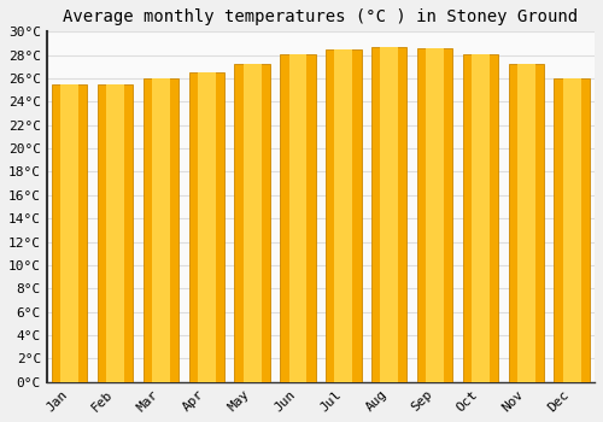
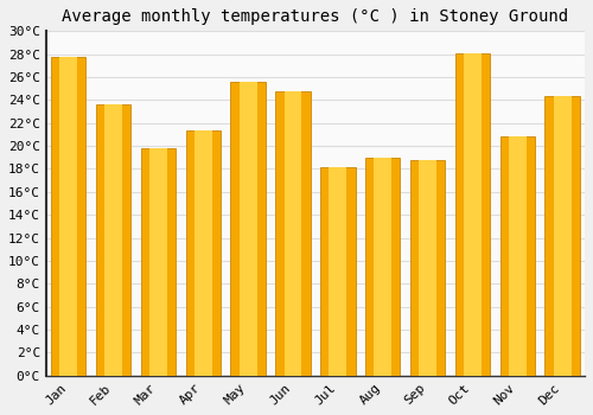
Jan: 25.5°C -> 27.8°C
Feb: 25.5°C -> 23.6°C
Mar: 26.0°C -> 19.8°C
Apr: 26.5°C -> 21.4°C
May: 27.2°C -> 25.6°C
Jun: 28.1°C -> 24.8°C
Jul: 28.5°C -> 18.2°C
Aug: 28.7°C -> 19.0°C
Sep: 28.6°C -> 18.8°C
Nov: 27.2°C -> 20.8°C
Dec: 26.0°C -> 24.4°C
